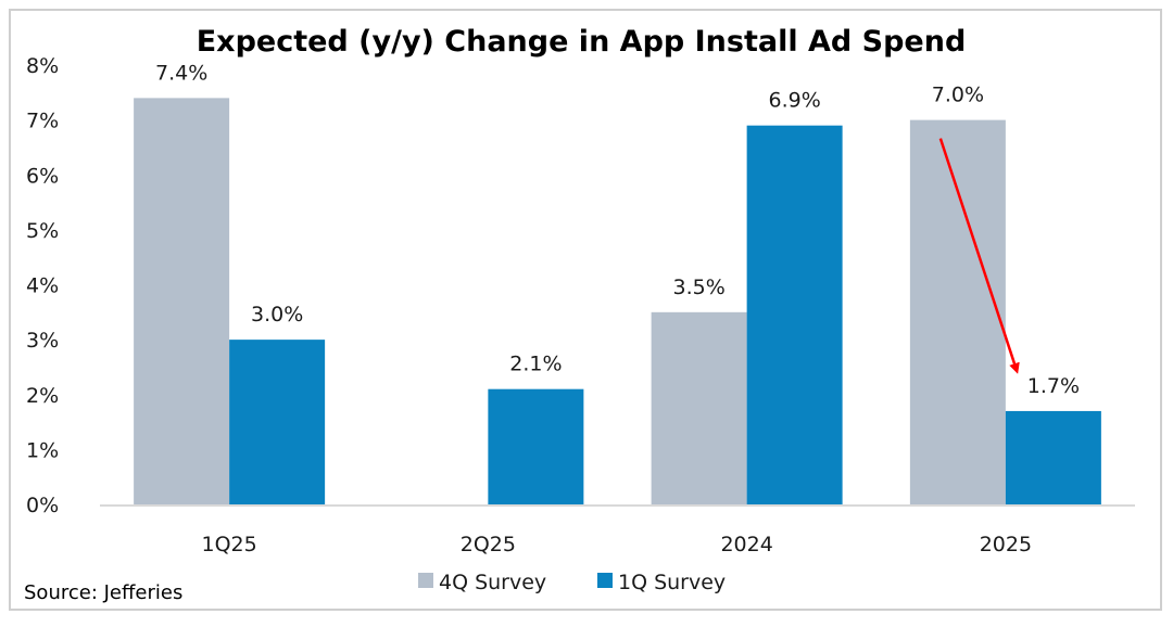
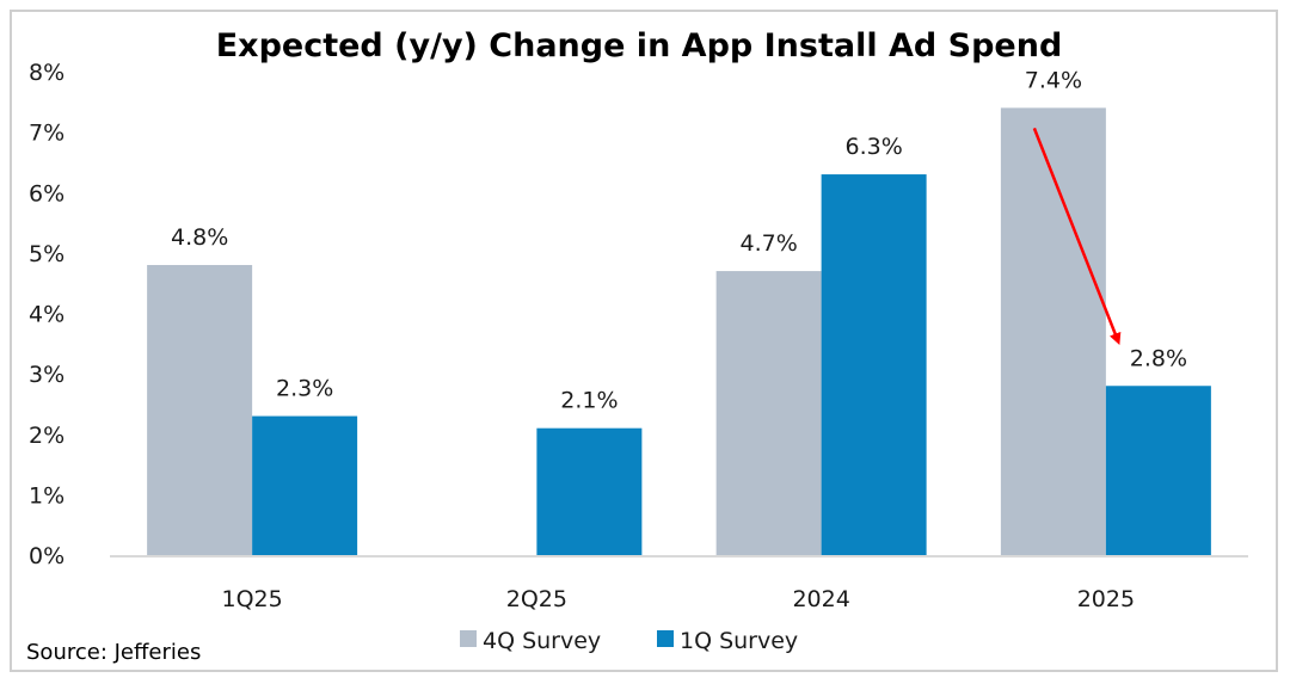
4Q Survey/1Q25: 7.4% -> 4.8%
1Q Survey/1Q25: 3.0% -> 2.3%
4Q Survey/2024: 3.5% -> 4.7%
1Q Survey/2024: 6.9% -> 6.3%
4Q Survey/2025: 7.0% -> 7.4%
1Q Survey/2025: 1.7% -> 2.8%
